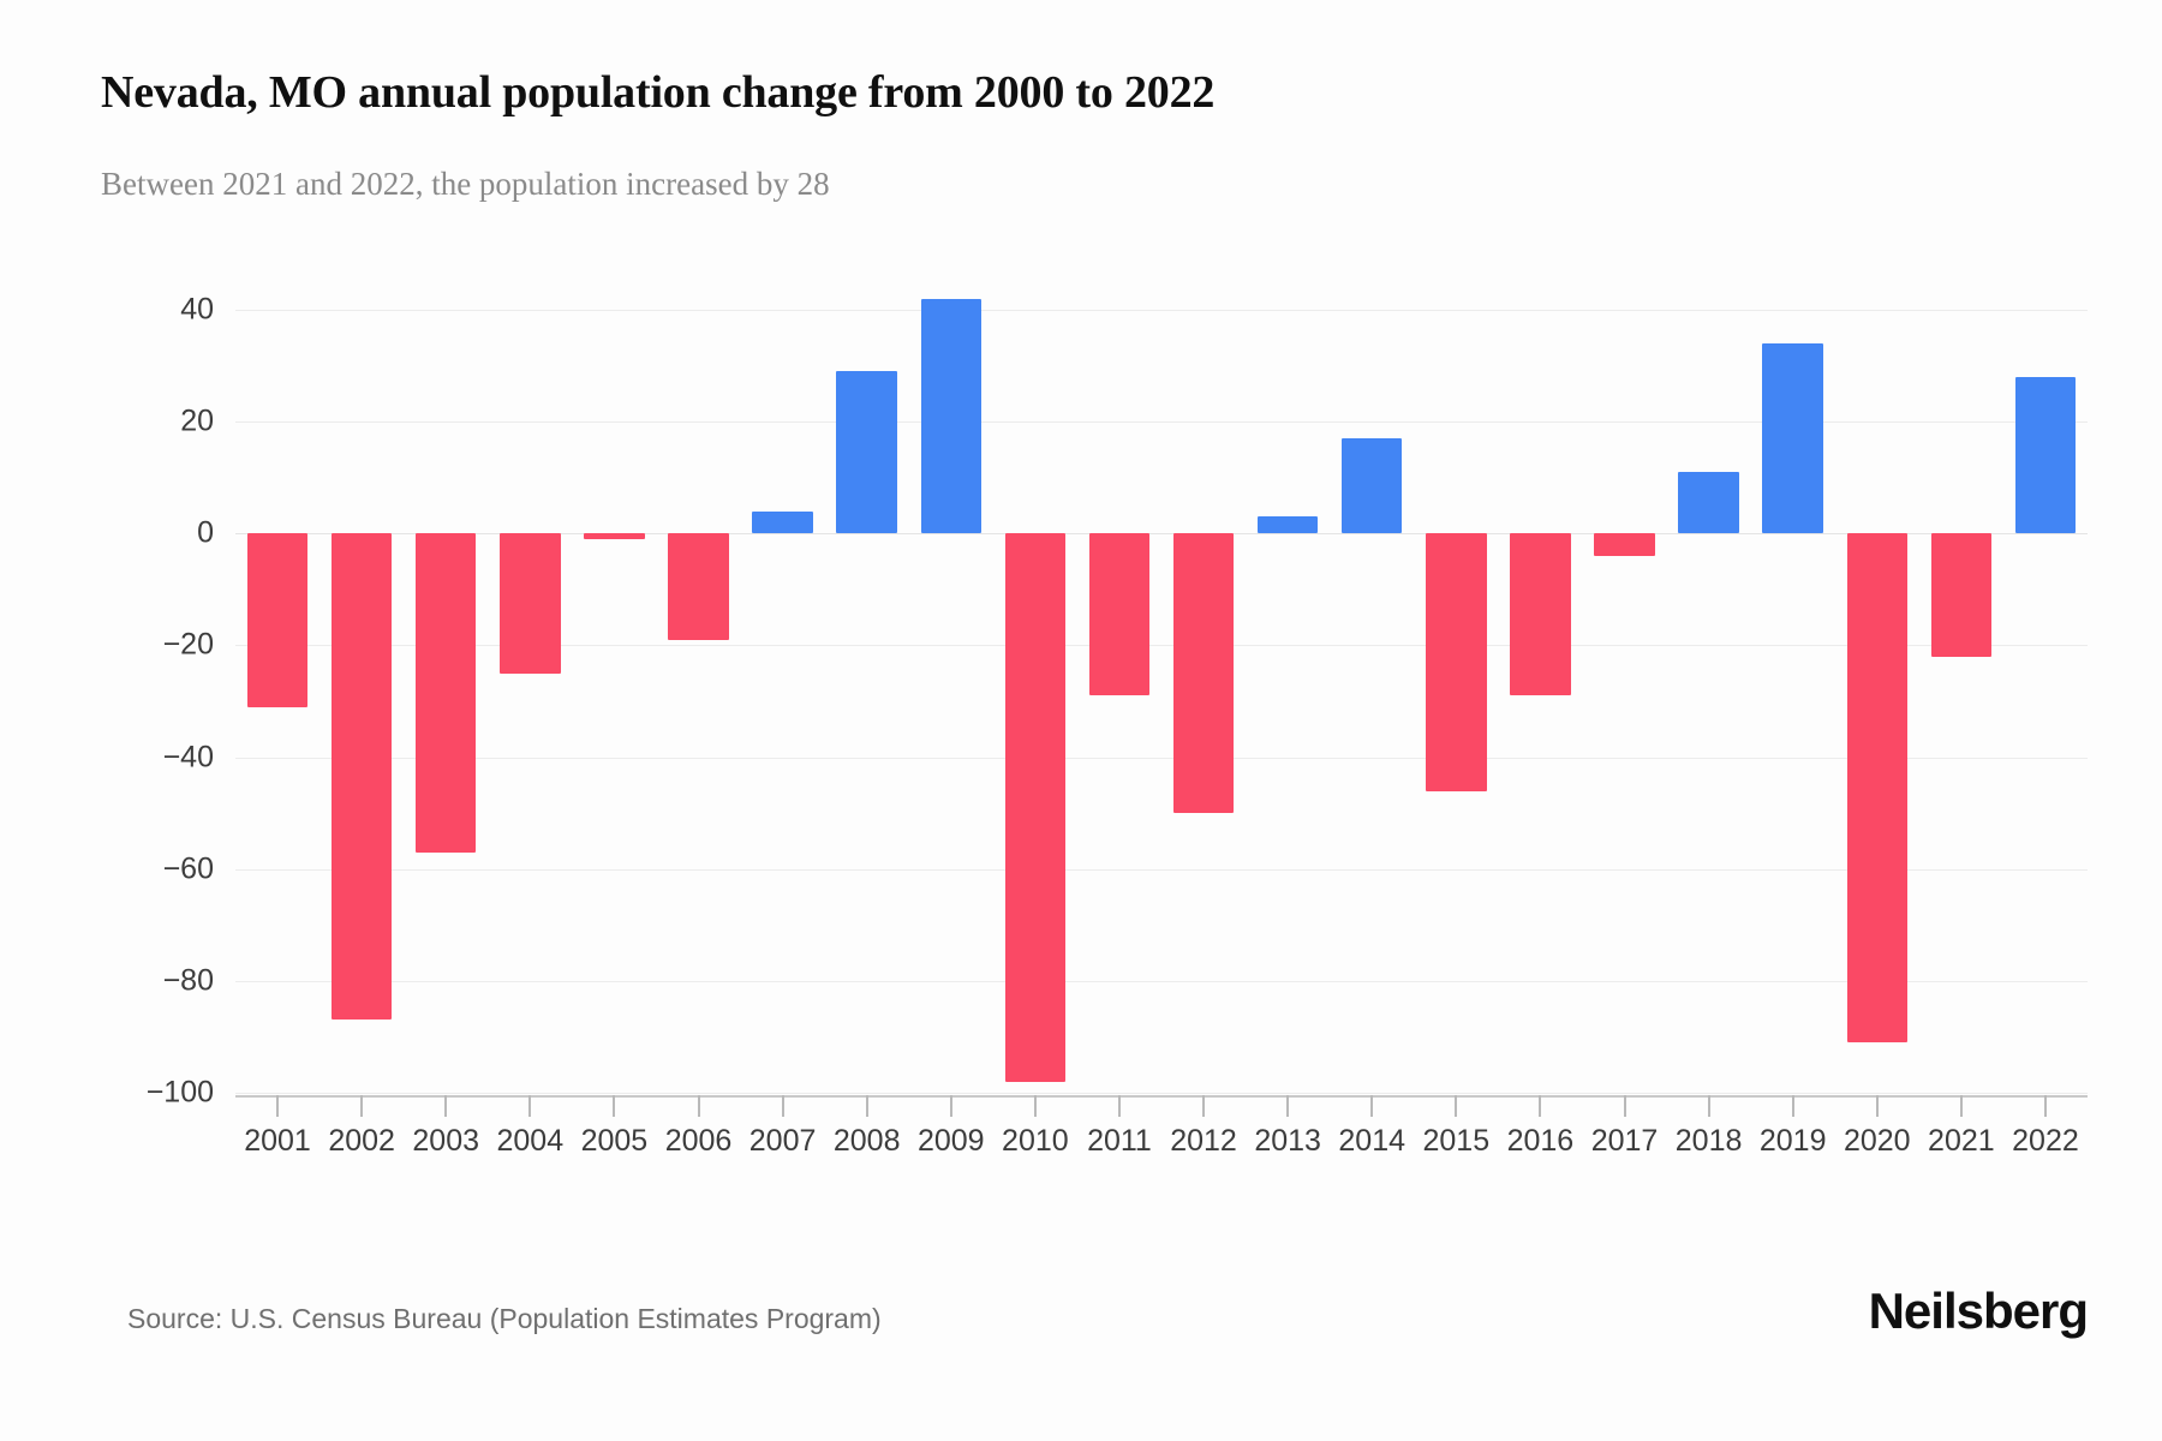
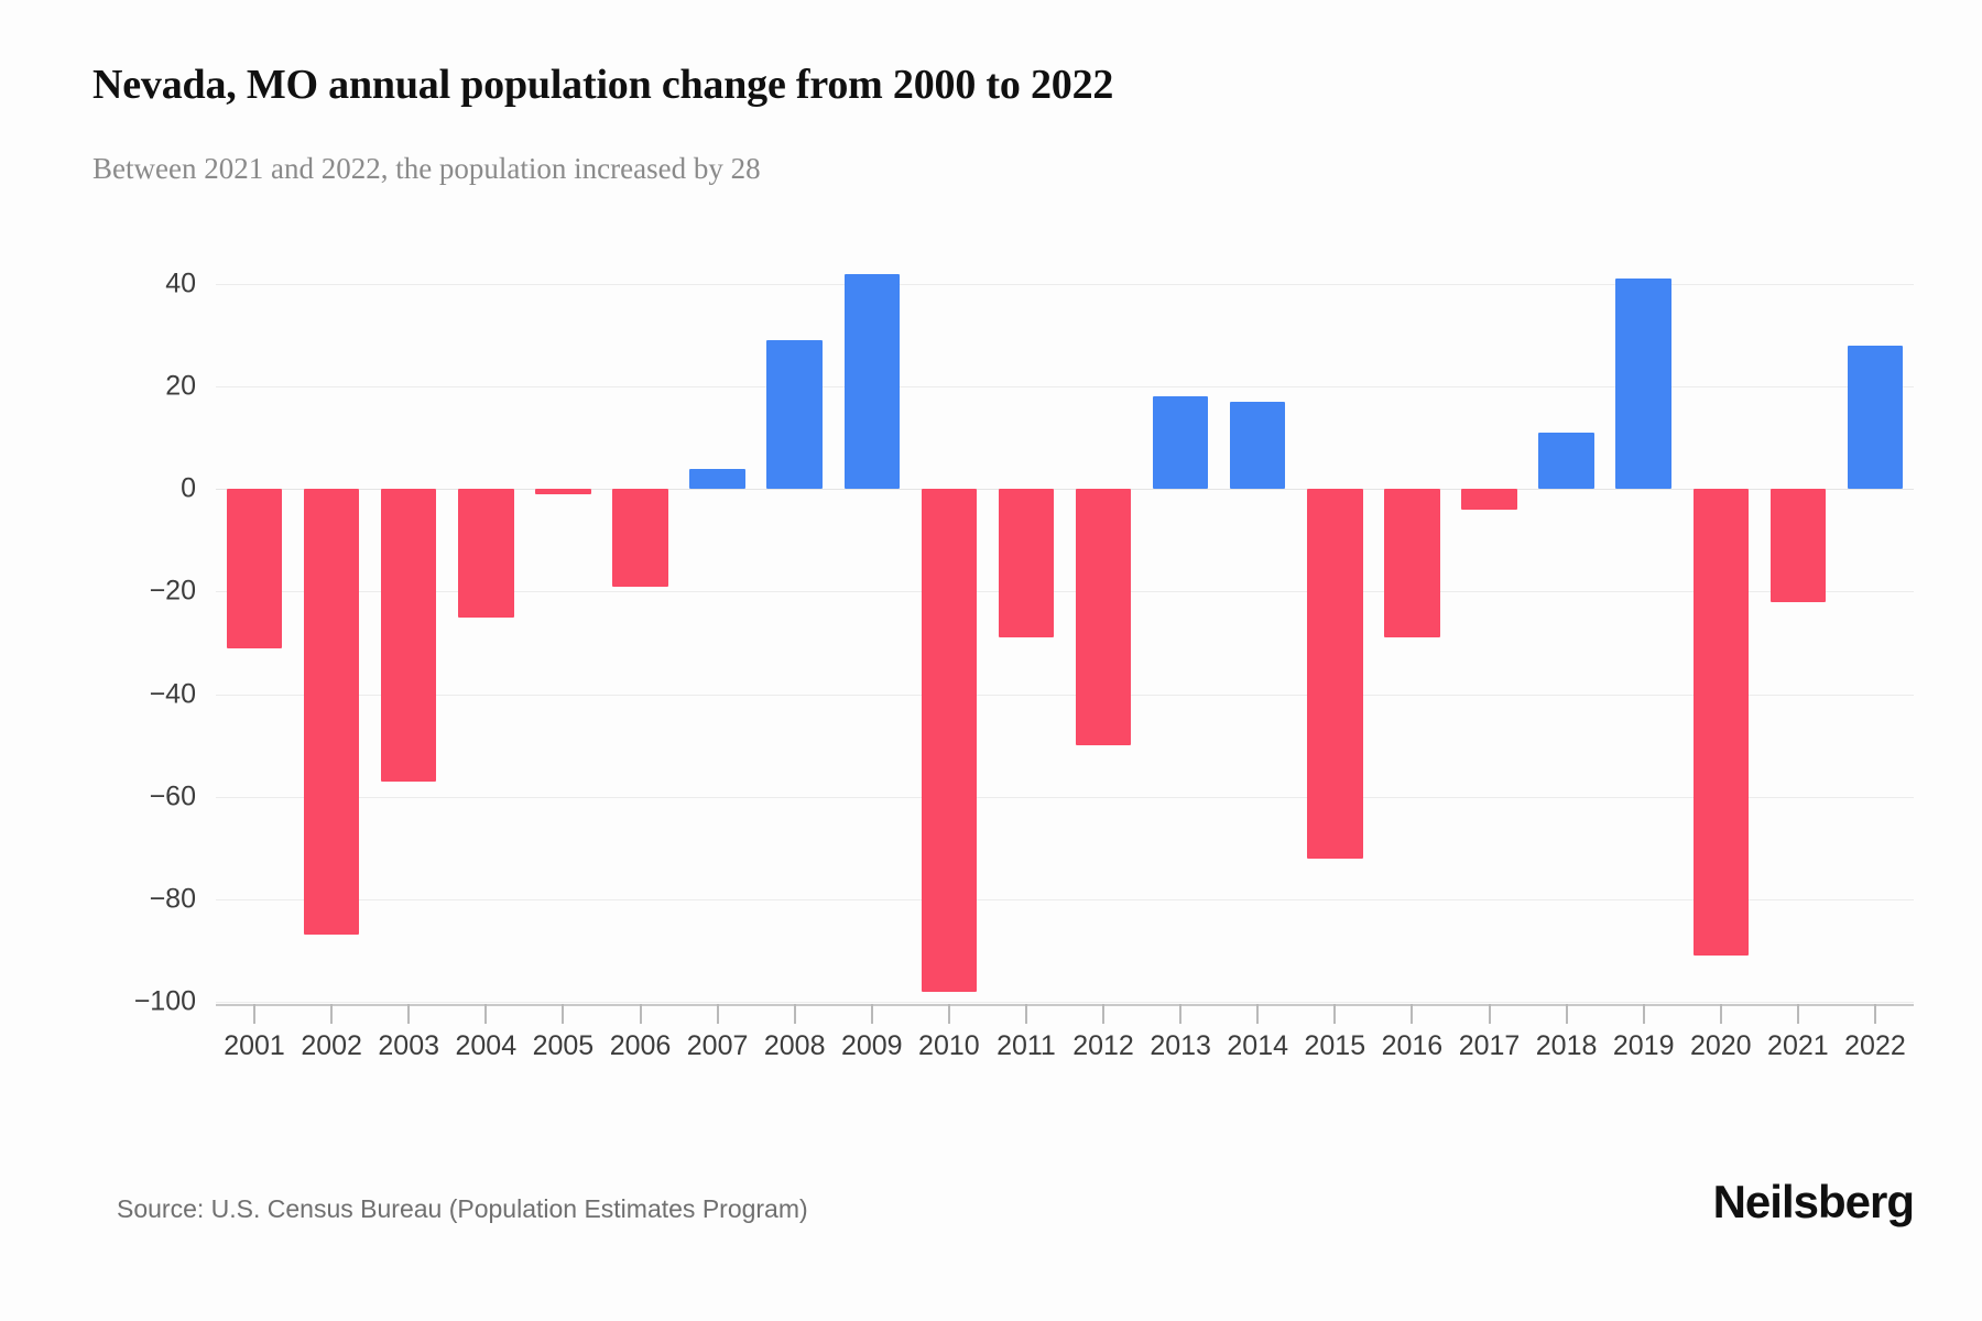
2013: 3 -> 18
2015: -46 -> -72
2019: 34 -> 41
